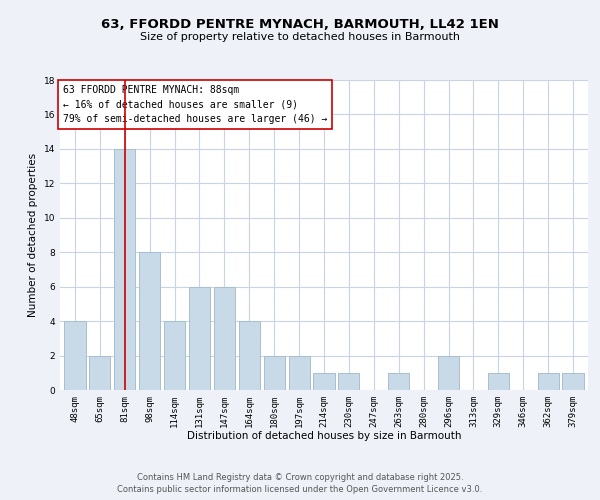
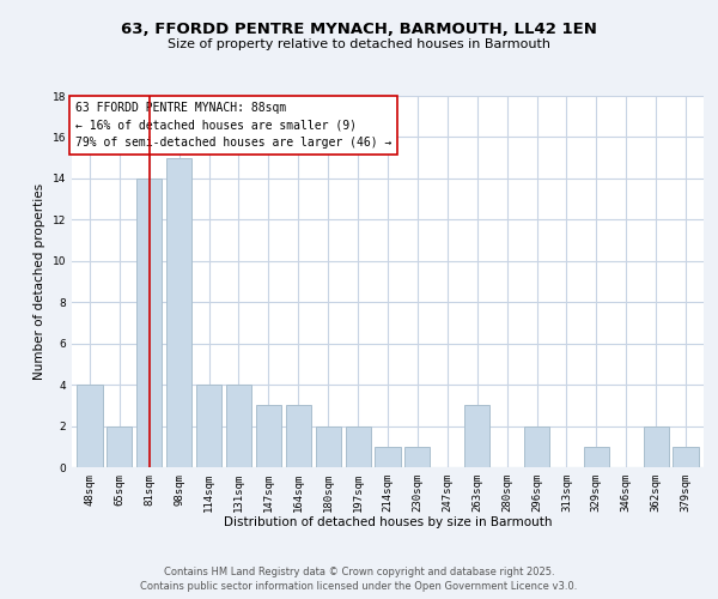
98sqm: 8 -> 15
131sqm: 6 -> 4
147sqm: 6 -> 3
164sqm: 4 -> 3
263sqm: 1 -> 3
362sqm: 1 -> 2
